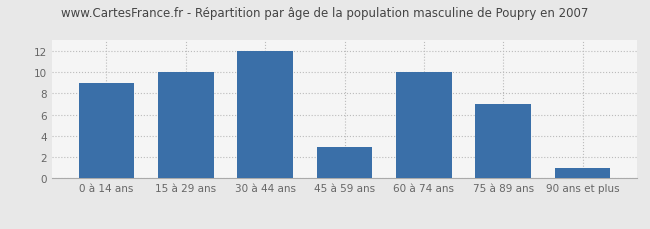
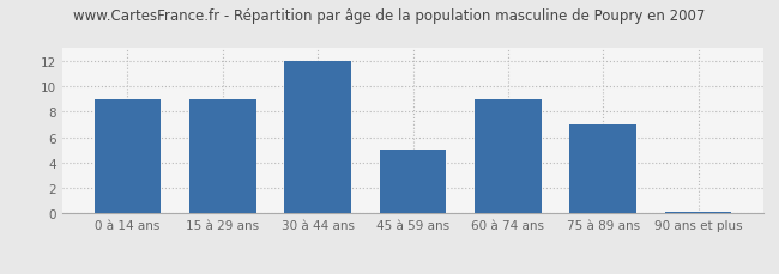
15 à 29 ans: 10.0 -> 9.0
45 à 59 ans: 3.0 -> 5.0
60 à 74 ans: 10.0 -> 9.0
90 ans et plus: 1.0 -> 0.1
